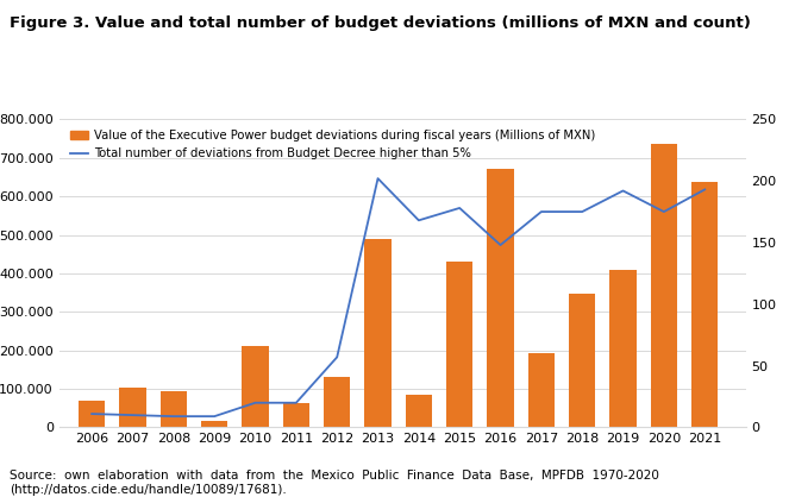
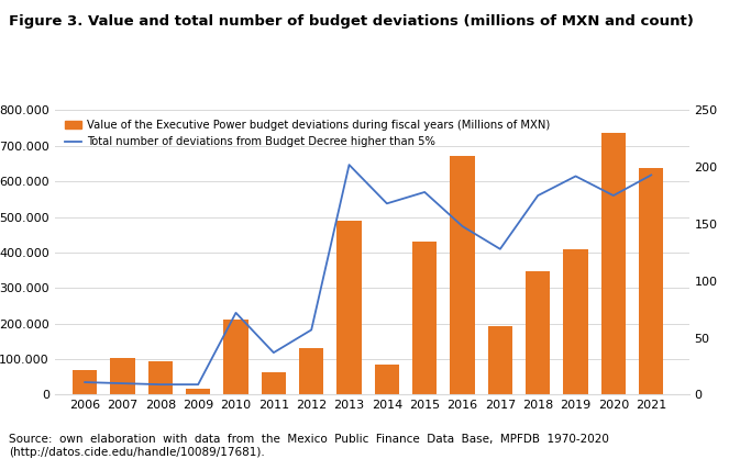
Total number of deviations from Budget Decree higher than 5%/2010: 20 -> 72
Total number of deviations from Budget Decree higher than 5%/2011: 20 -> 37
Total number of deviations from Budget Decree higher than 5%/2017: 175 -> 128
